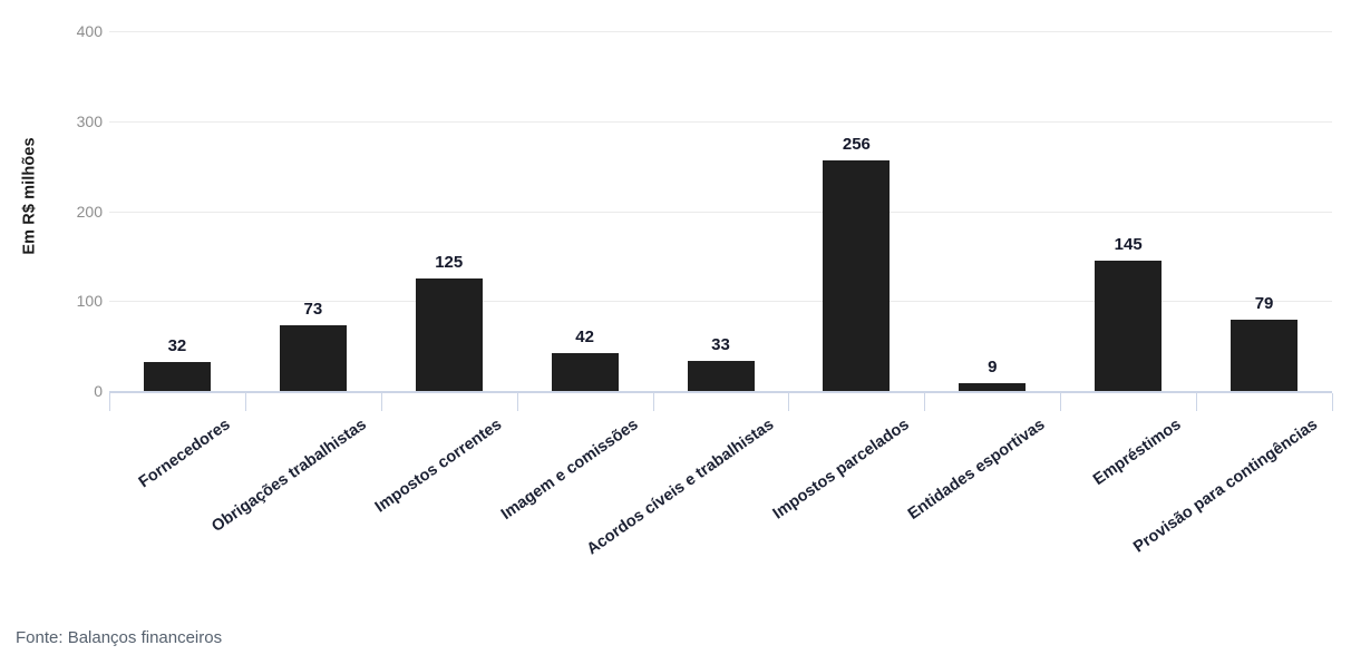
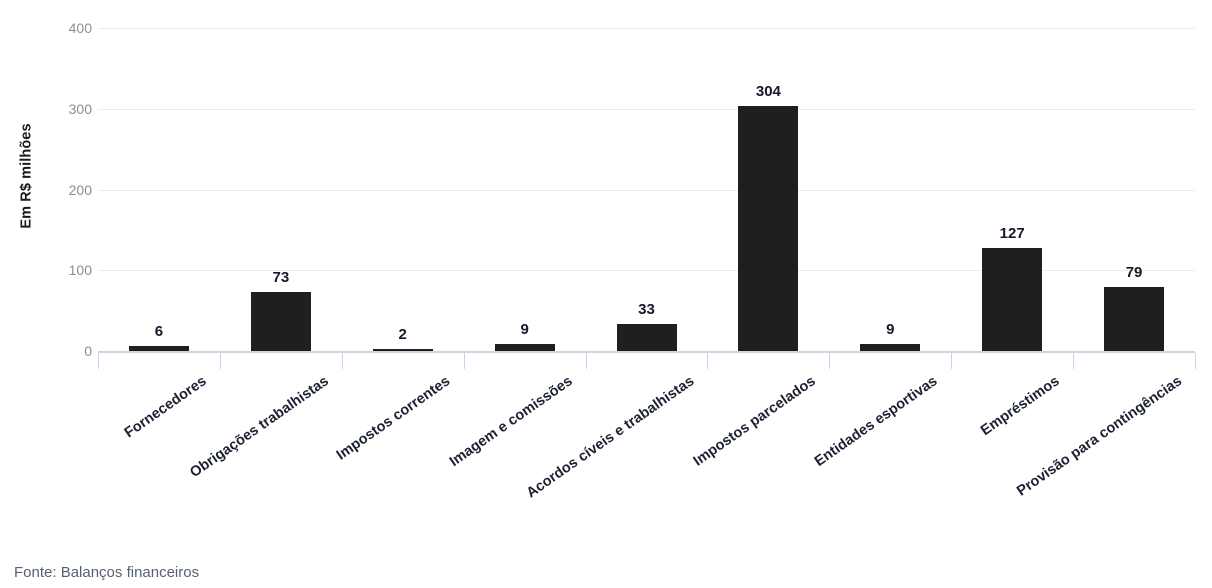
Fornecedores: 32 -> 6
Impostos correntes: 125 -> 2
Imagem e comissões: 42 -> 9
Impostos parcelados: 256 -> 304
Empréstimos: 145 -> 127
